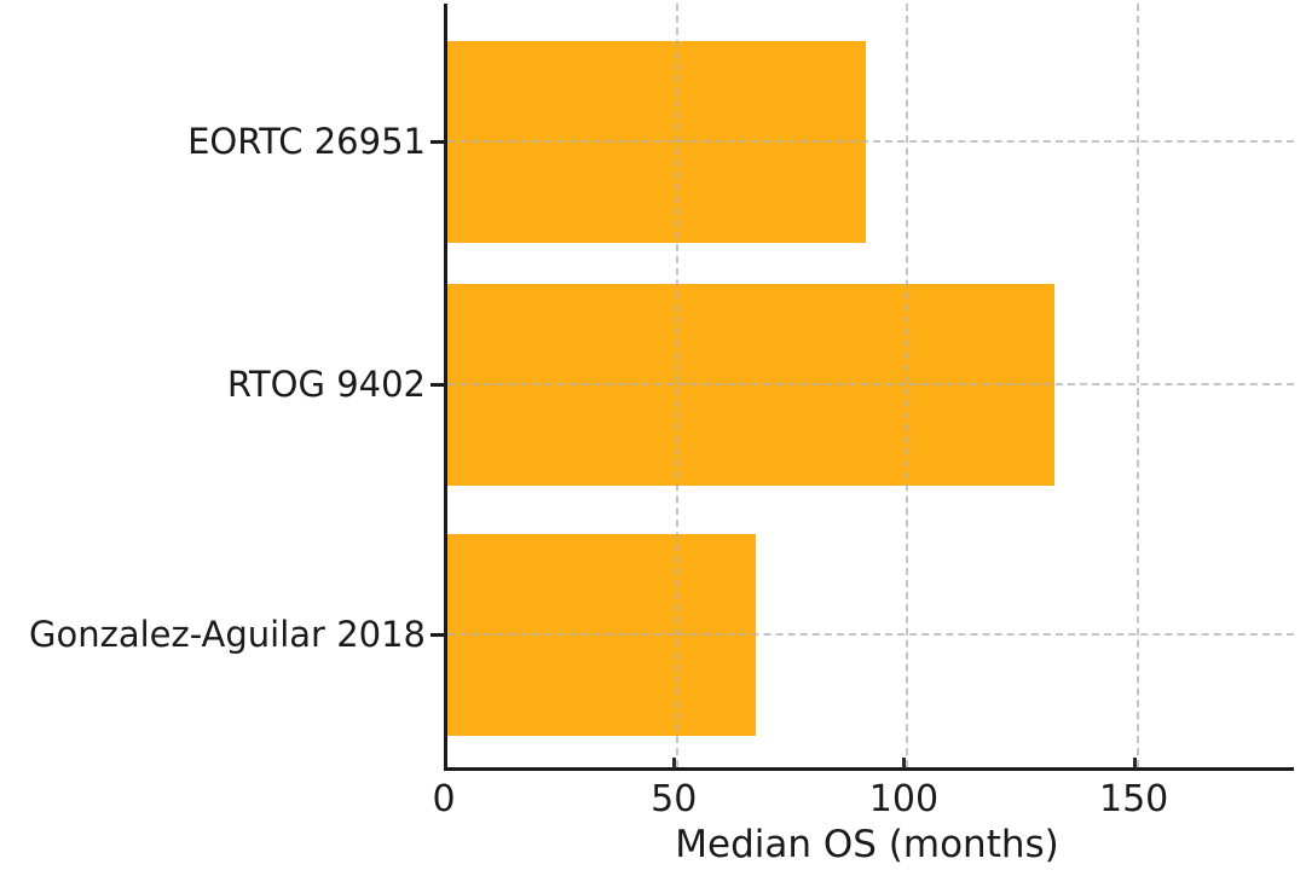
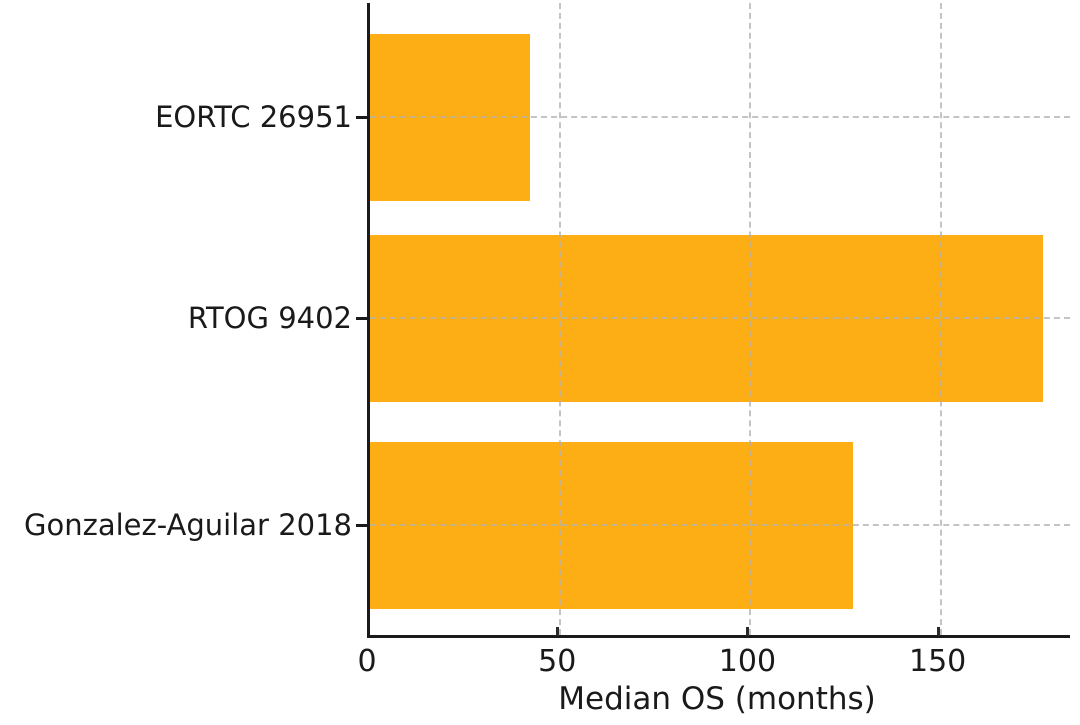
EORTC 26951: 91 -> 42
RTOG 9402: 132 -> 177
Gonzalez-Aguilar 2018: 67 -> 127
